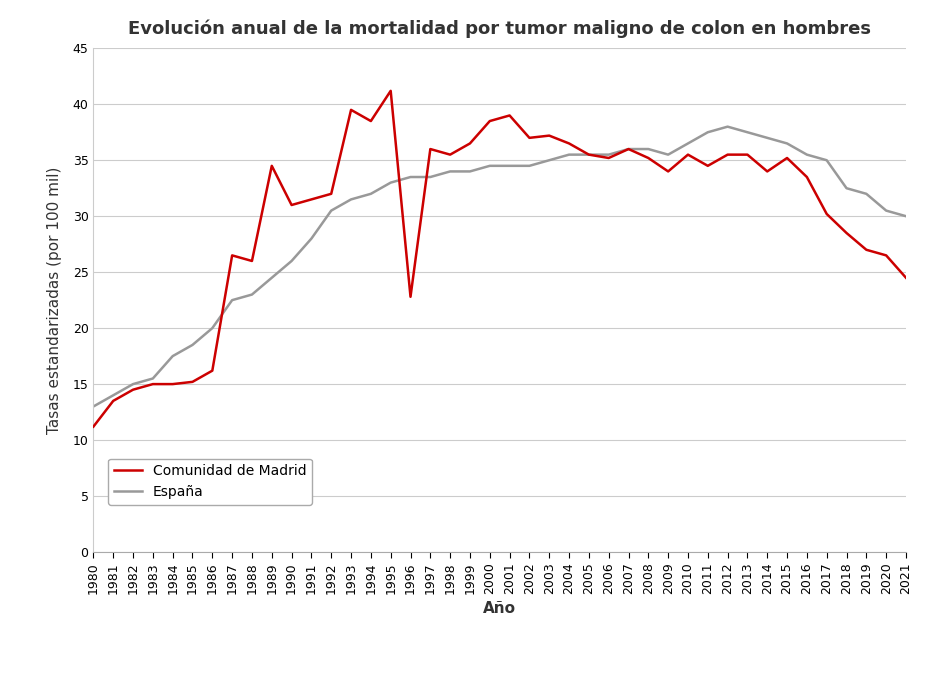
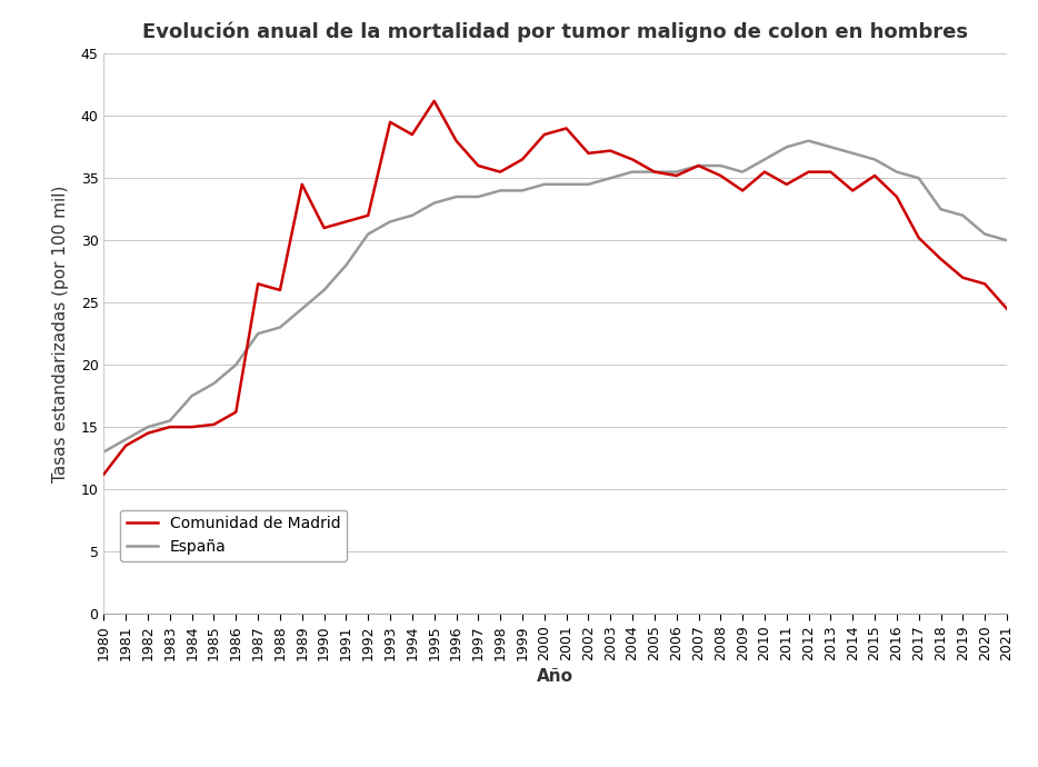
Comunidad de Madrid/1996: 22.8 -> 38.0
